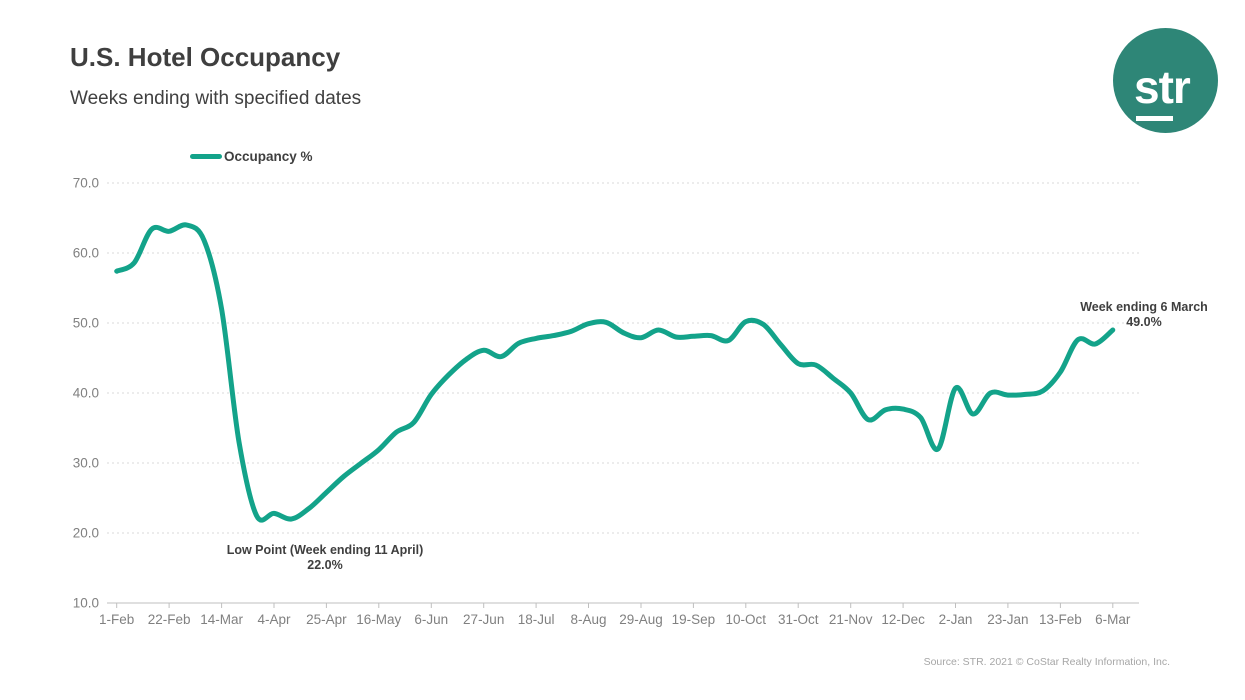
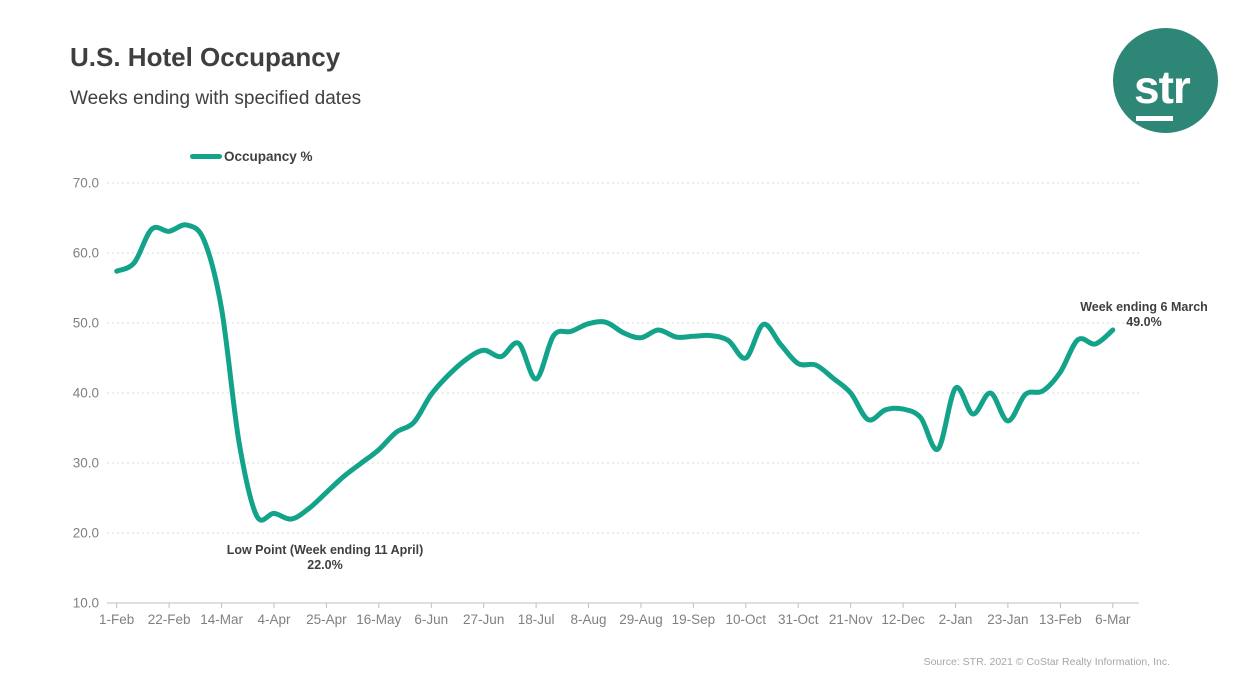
18-Jul: 48 -> 42
10-Oct: 50 -> 45
23-Jan: 40 -> 36
